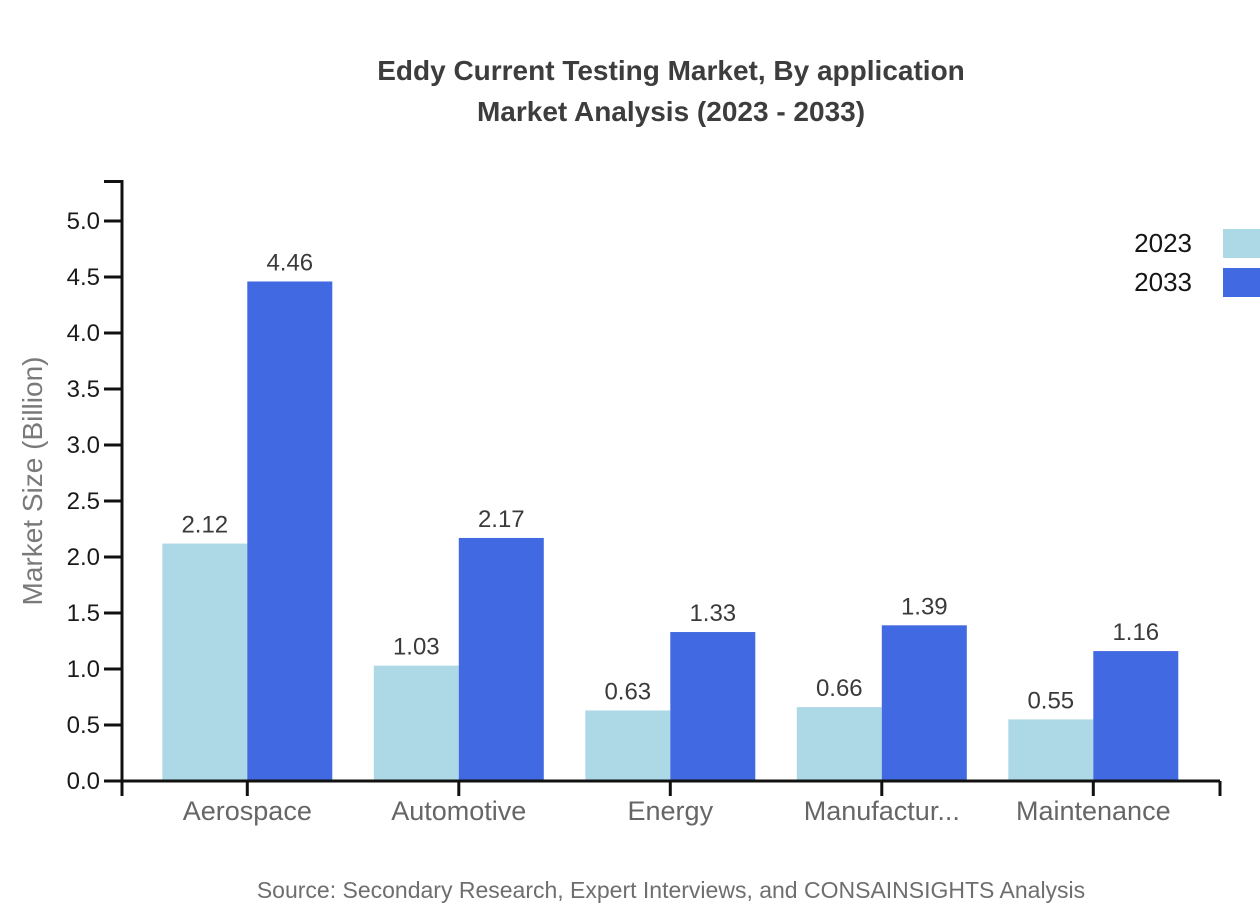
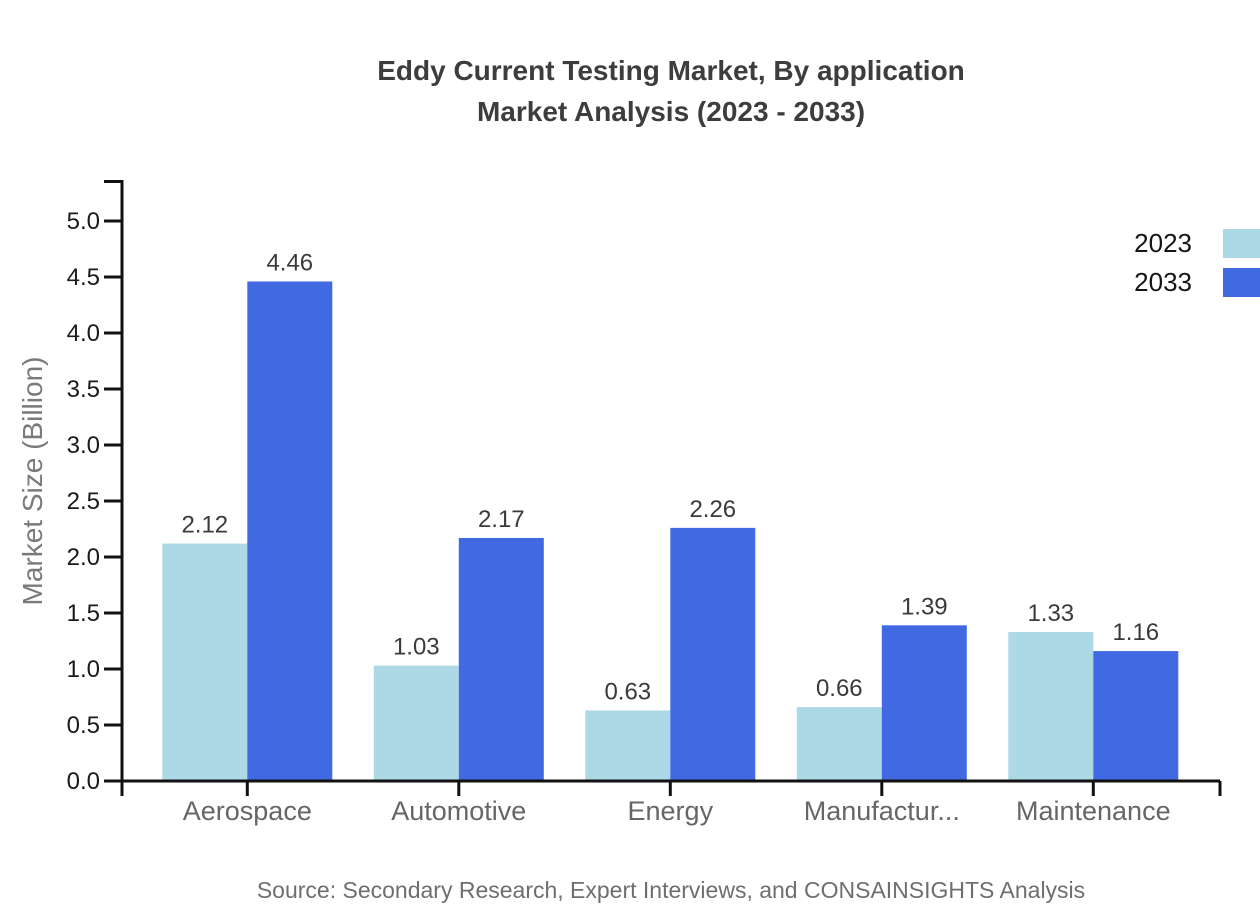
2033/Energy: 1.33 -> 2.26
2023/Maintenance: 0.55 -> 1.33
